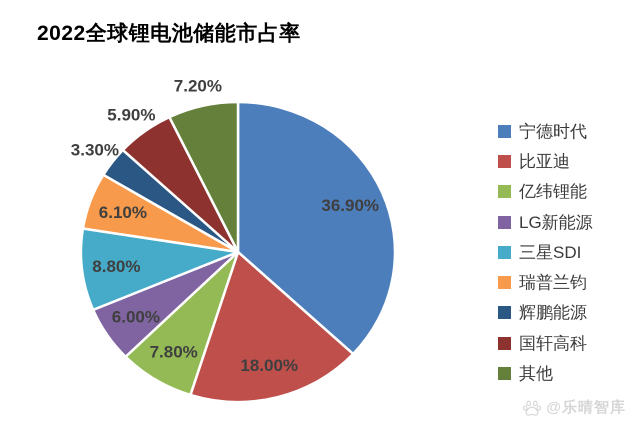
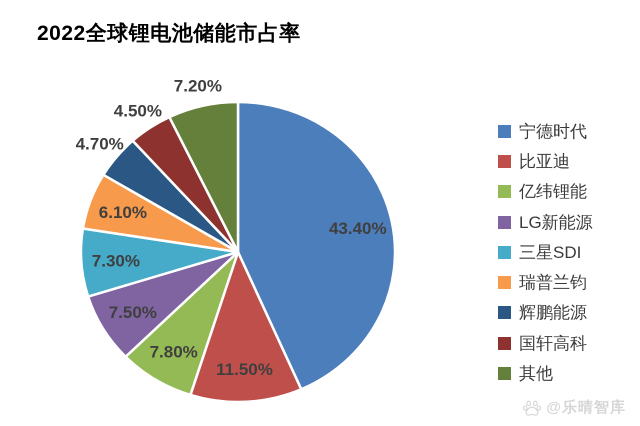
宁德时代: 36.90% -> 43.40%
比亚迪: 18.00% -> 11.50%
LG新能源: 6.00% -> 7.50%
三星SDI: 8.80% -> 7.30%
辉鹏能源: 3.30% -> 4.70%
国轩高科: 5.90% -> 4.50%
